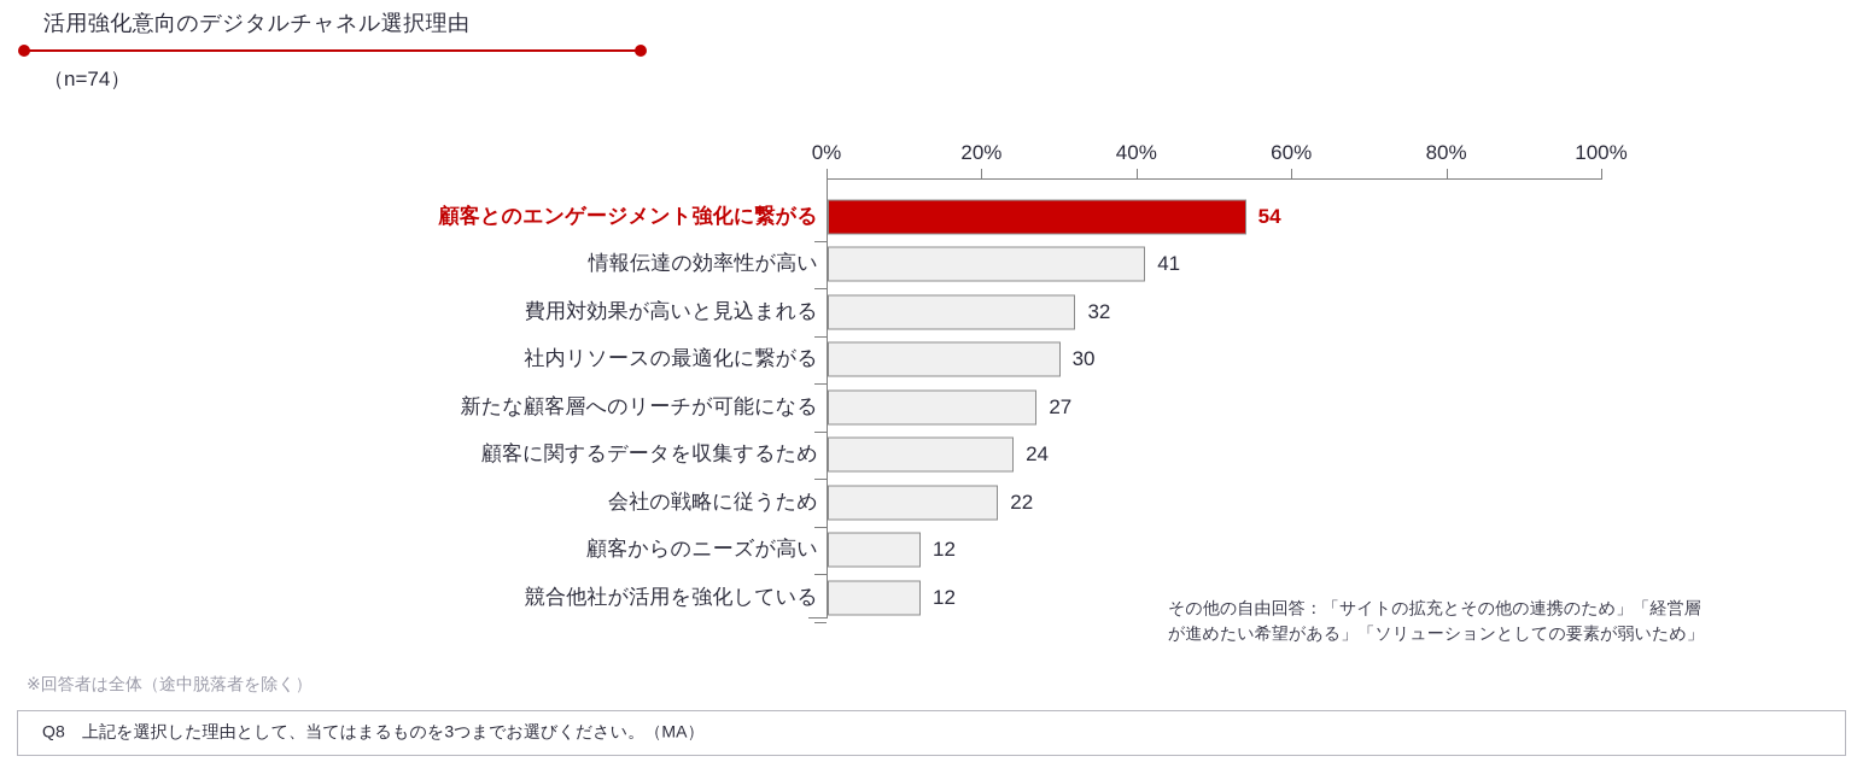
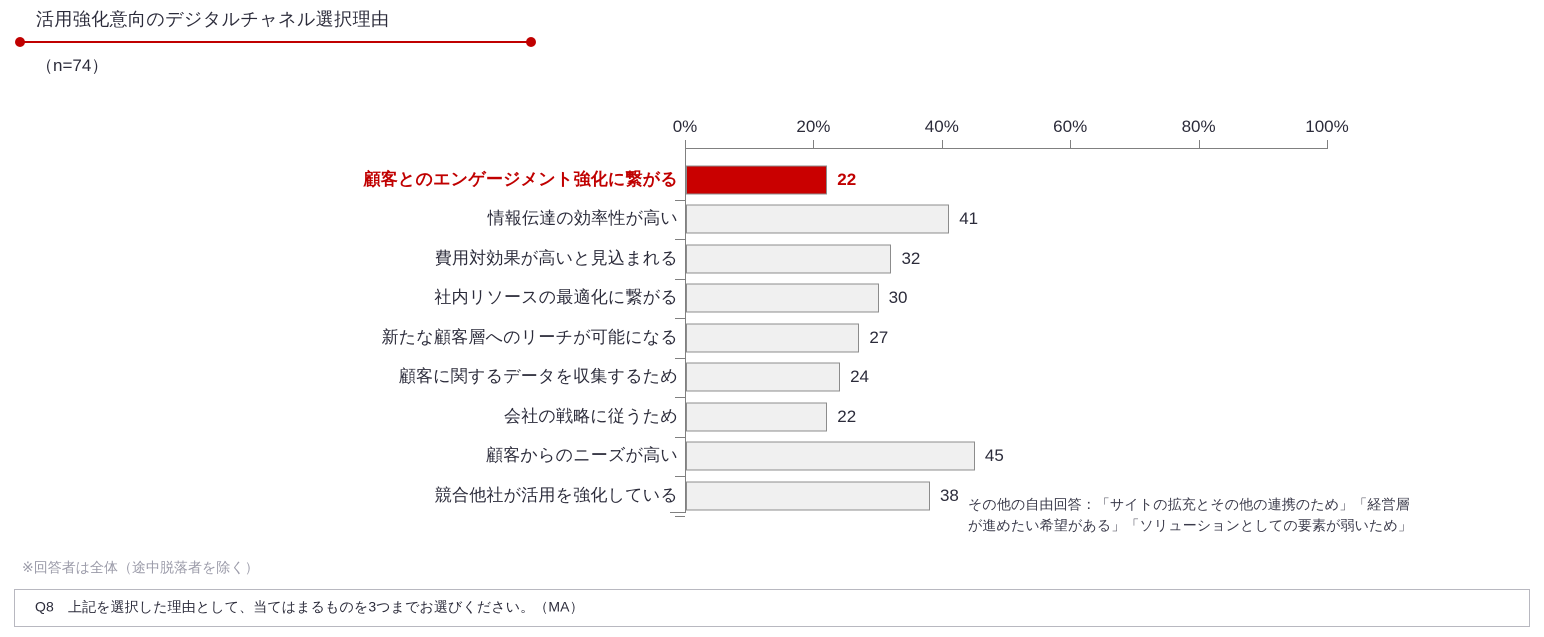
顧客とのエンゲージメント強化に繋がる: 54 -> 22
顧客からのニーズが高い: 12 -> 45
競合他社が活用を強化している: 12 -> 38
